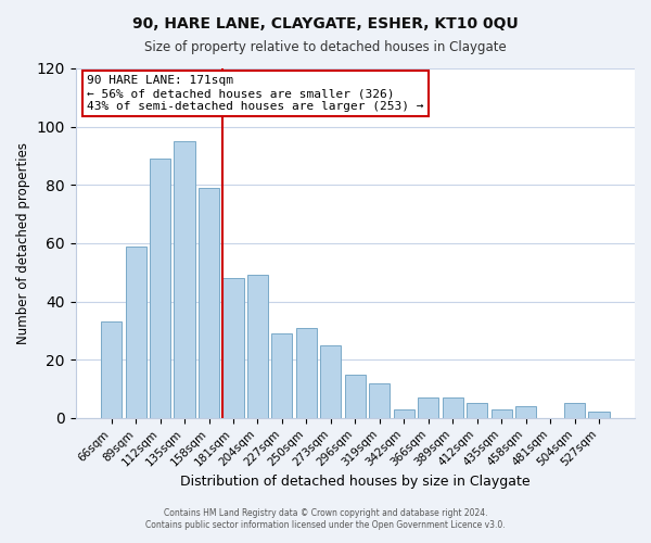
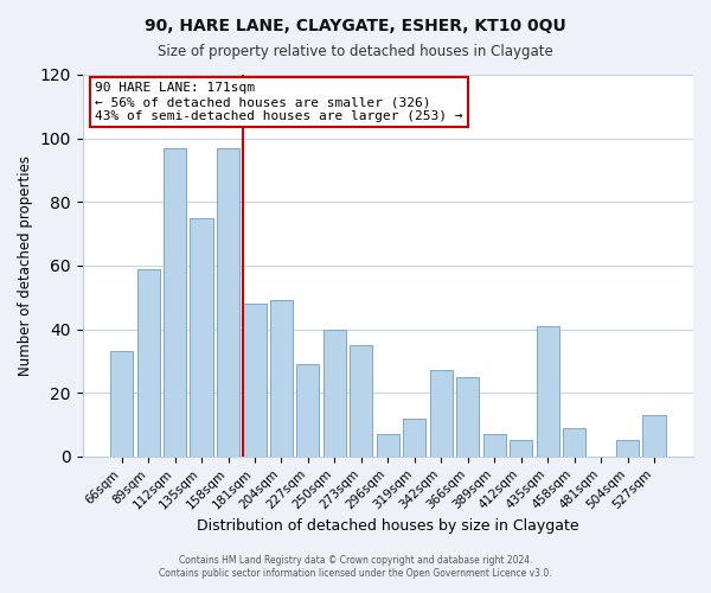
112sqm: 89 -> 97
135sqm: 95 -> 75
158sqm: 79 -> 97
250sqm: 31 -> 40
273sqm: 25 -> 35
296sqm: 15 -> 7
342sqm: 3 -> 27
366sqm: 7 -> 25
435sqm: 3 -> 41
458sqm: 4 -> 9
527sqm: 2 -> 13
